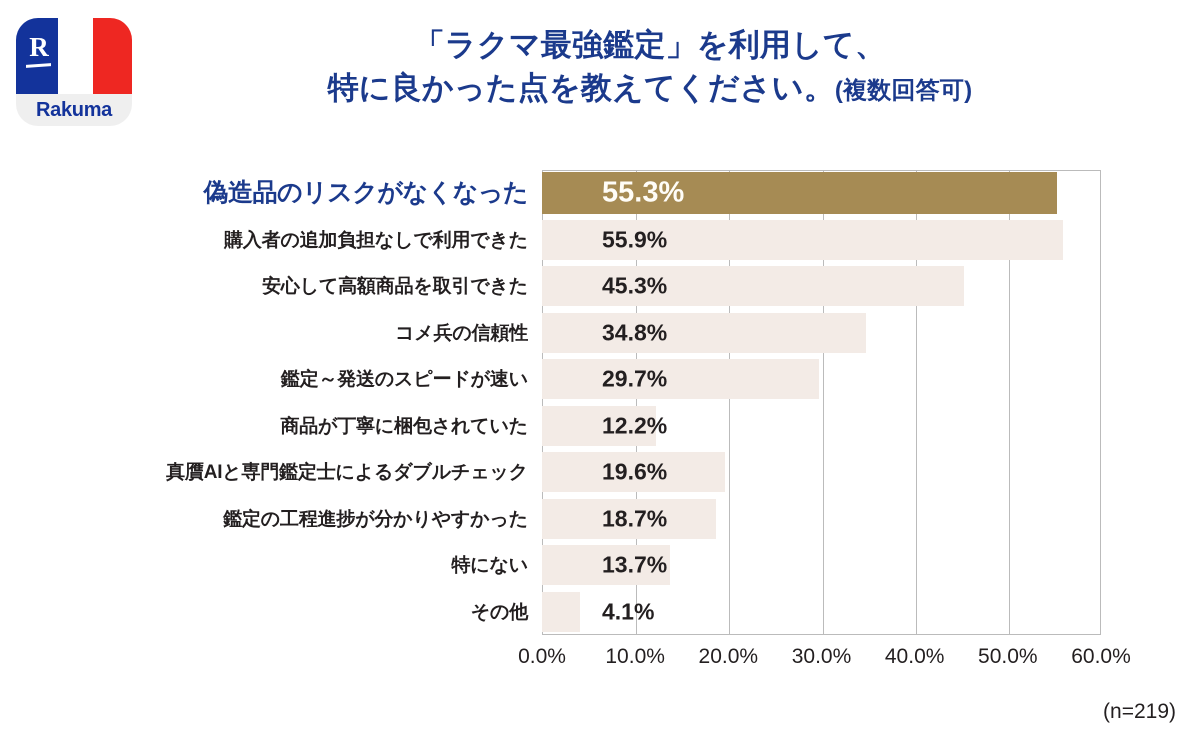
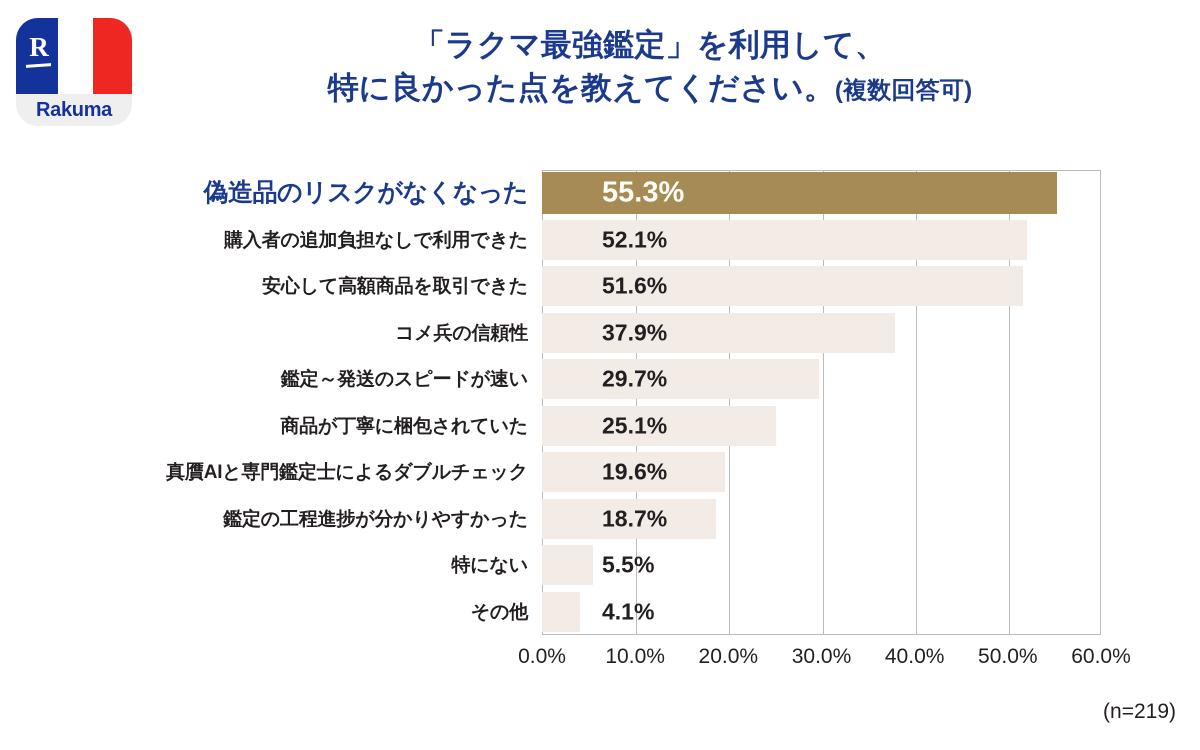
購入者の追加負担なしで利用できた: 55.9% -> 52.1%
安心して高額商品を取引できた: 45.3% -> 51.6%
コメ兵の信頼性: 34.8% -> 37.9%
商品が丁寧に梱包されていた: 12.2% -> 25.1%
特にない: 13.7% -> 5.5%
